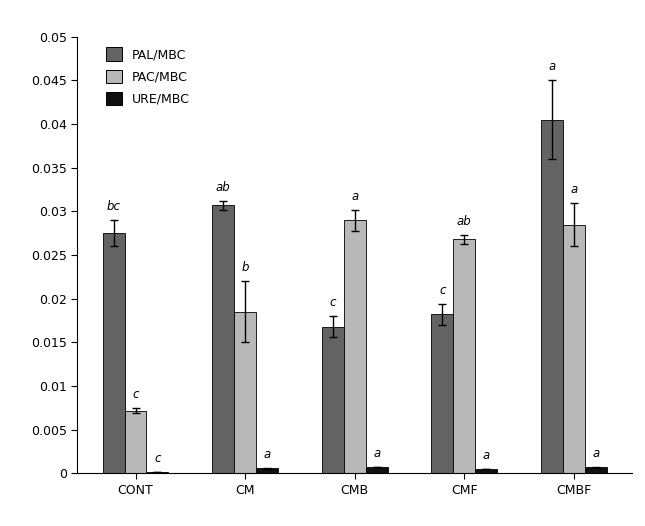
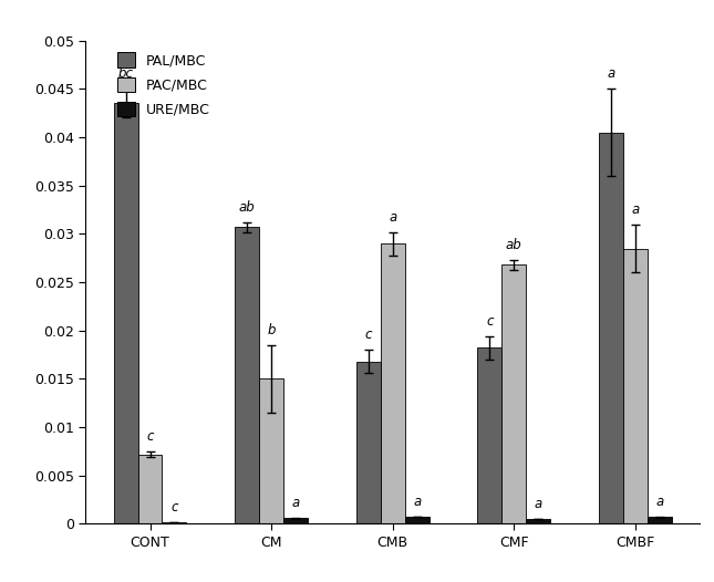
PAL/MBC/CONT: 0.0275 -> 0.0436
PAC/MBC/CM: 0.0185 -> 0.0150
